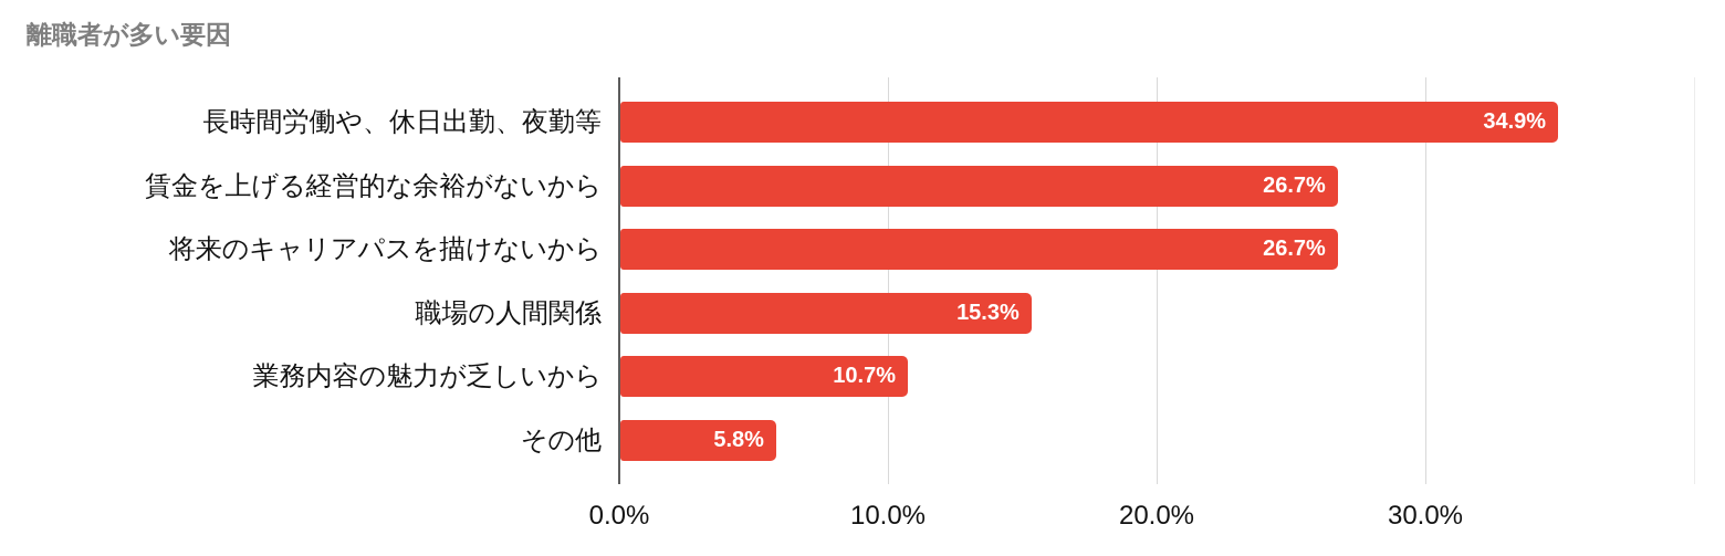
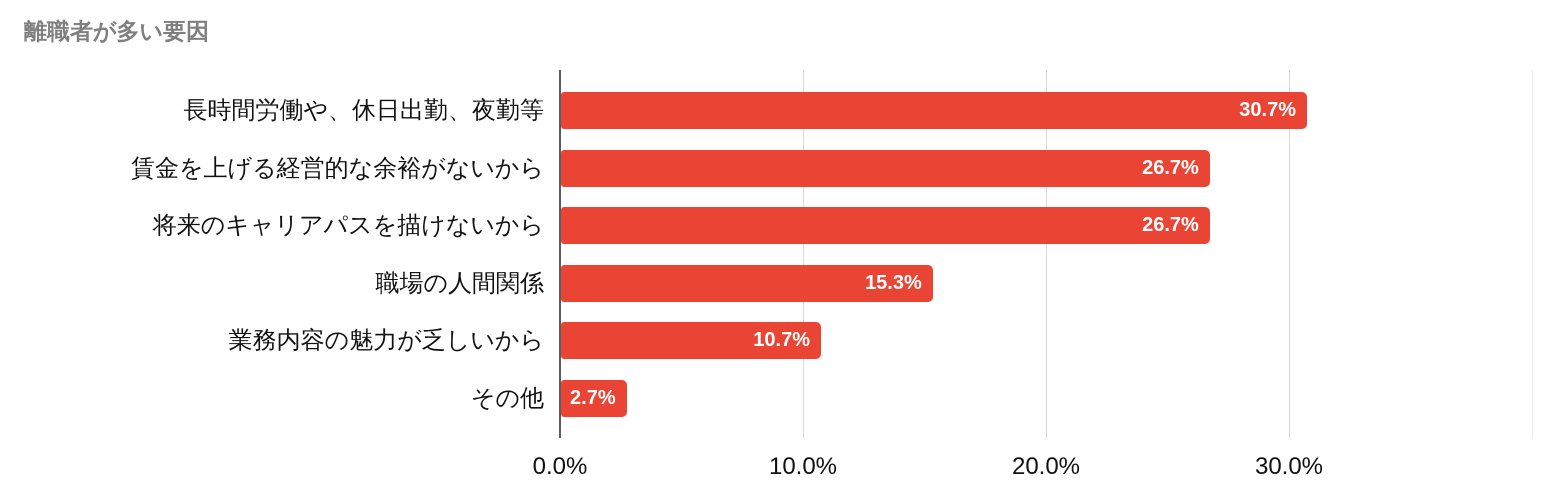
長時間労働や、休日出勤、夜勤等: 34.9% -> 30.7%
その他: 5.8% -> 2.7%
